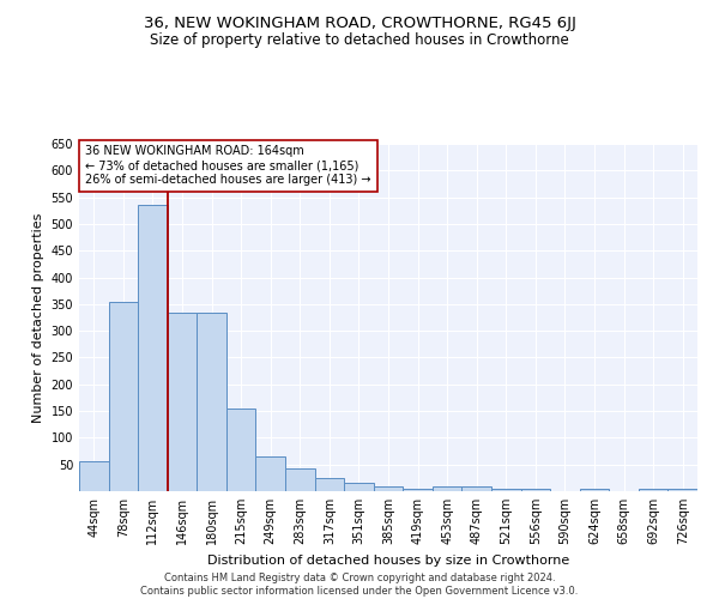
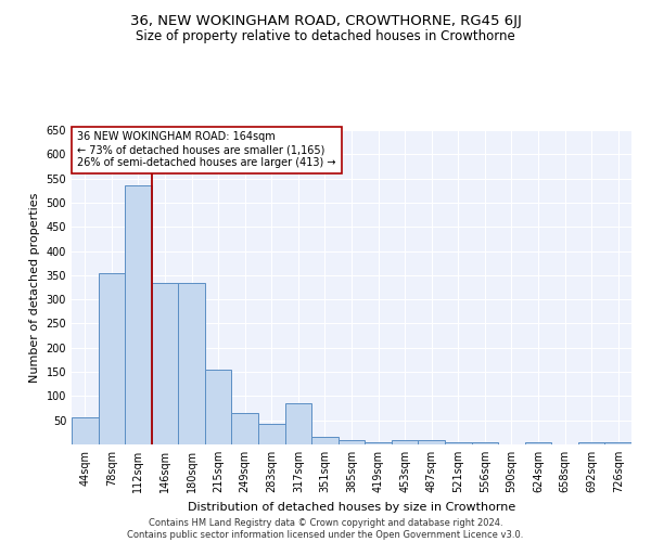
317sqm: 25 -> 85
